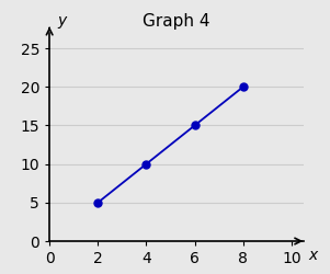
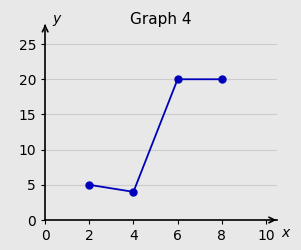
4: 10 -> 4
6: 15 -> 20
